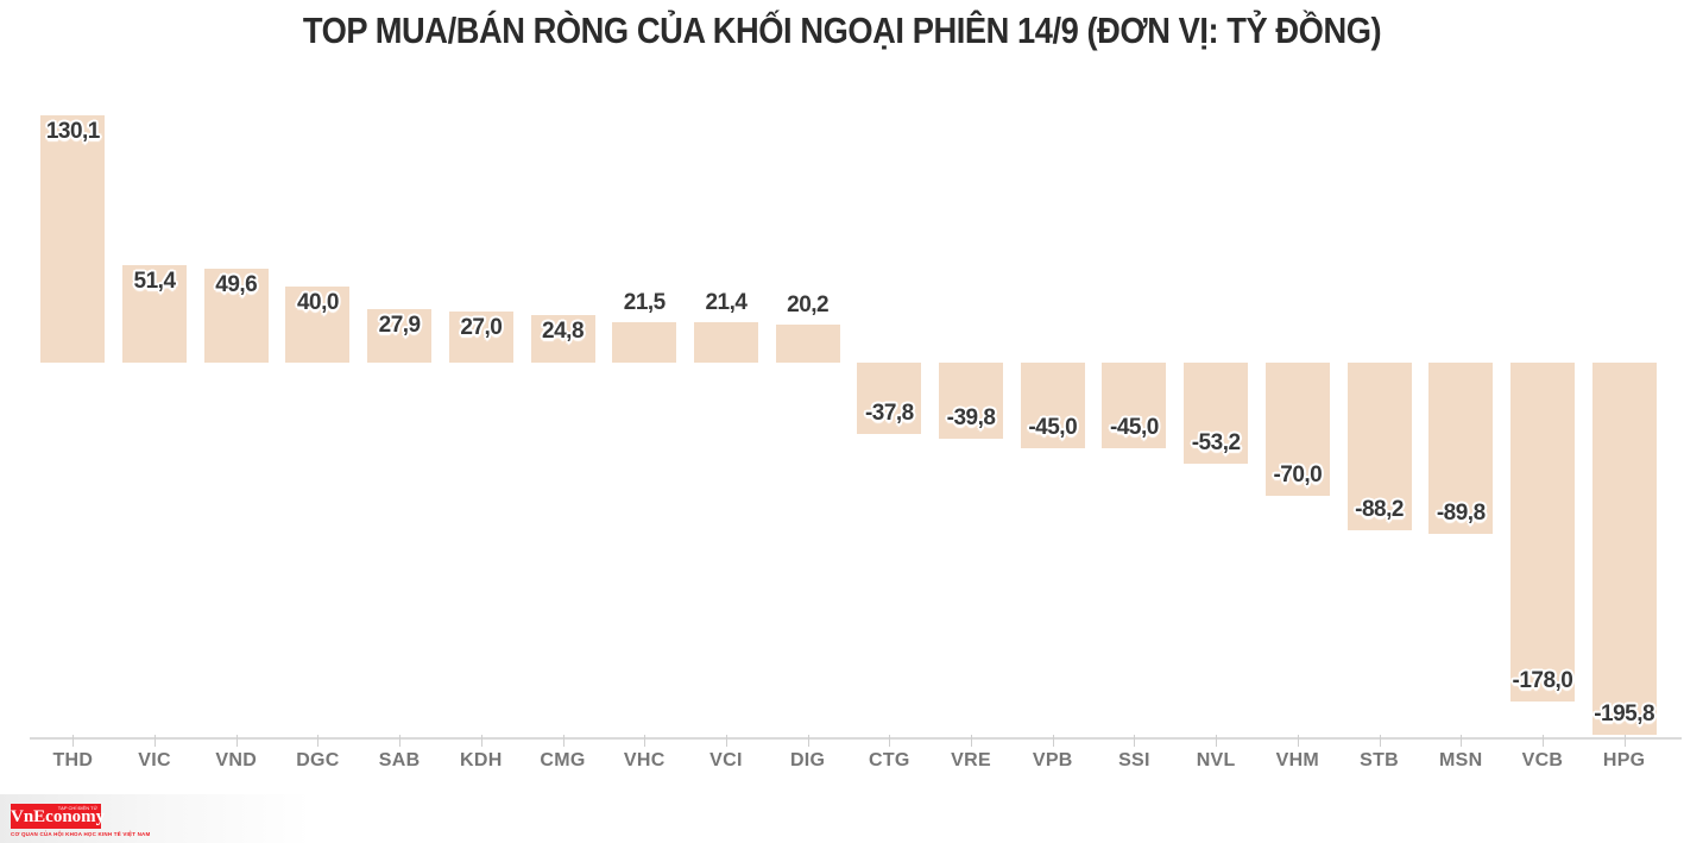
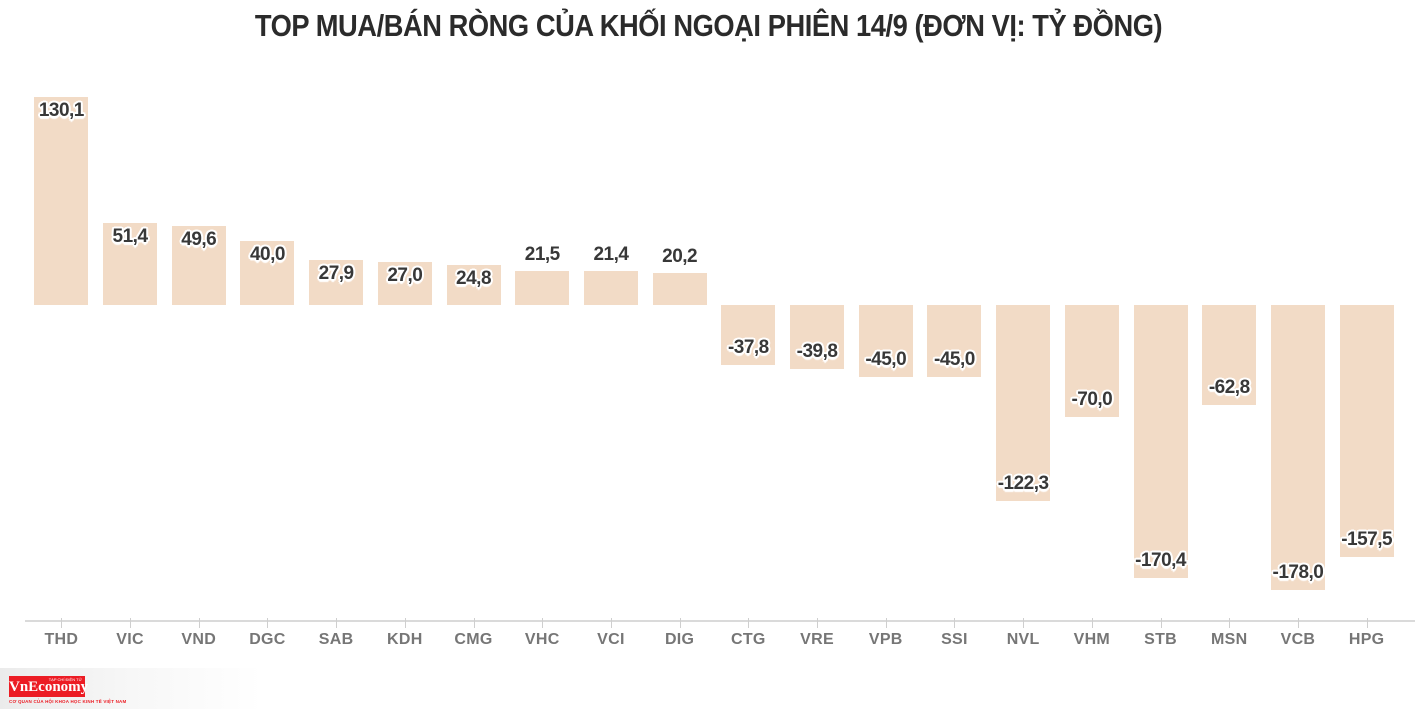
NVL: -53,2 -> -122,3
STB: -88,2 -> -170,4
MSN: -89,8 -> -62,8
HPG: -195,8 -> -157,5
